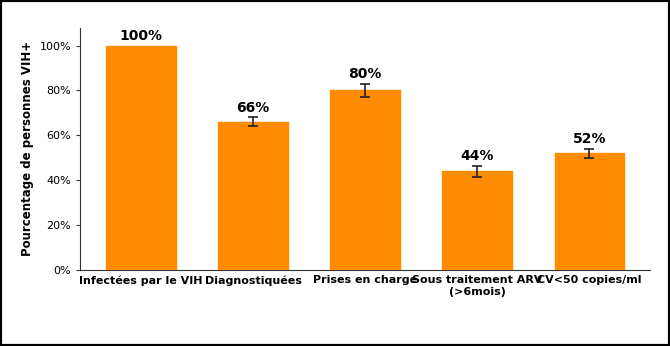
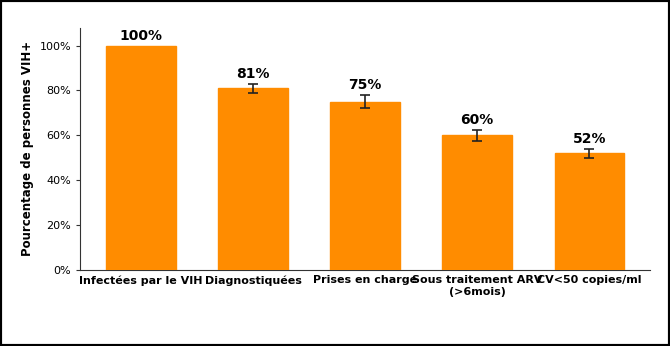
Diagnostiquées: 66% -> 81%
Prises en charge: 80% -> 75%
Sous traitement ARV (>6mois): 44% -> 60%
